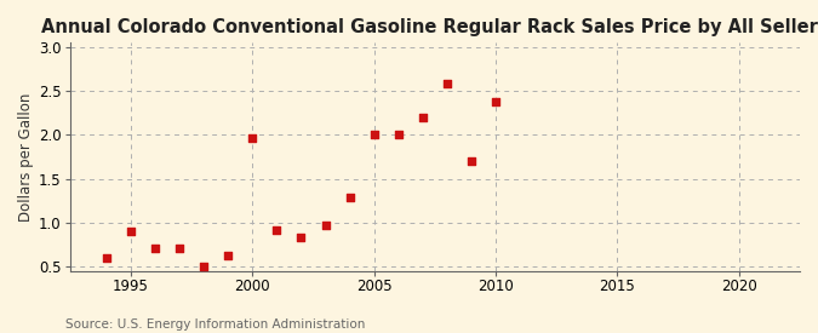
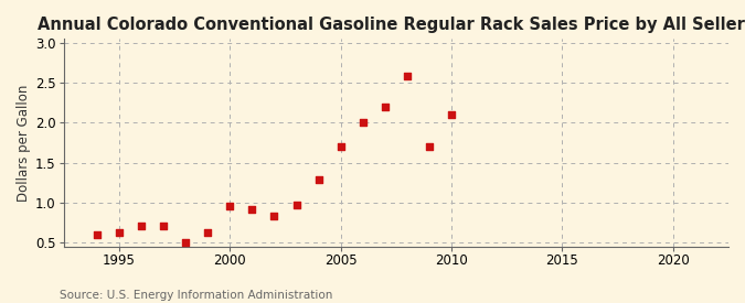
1995: 0.90 -> 0.62
2000: 1.96 -> 0.95
2005: 2.00 -> 1.70
2010: 2.38 -> 2.10
